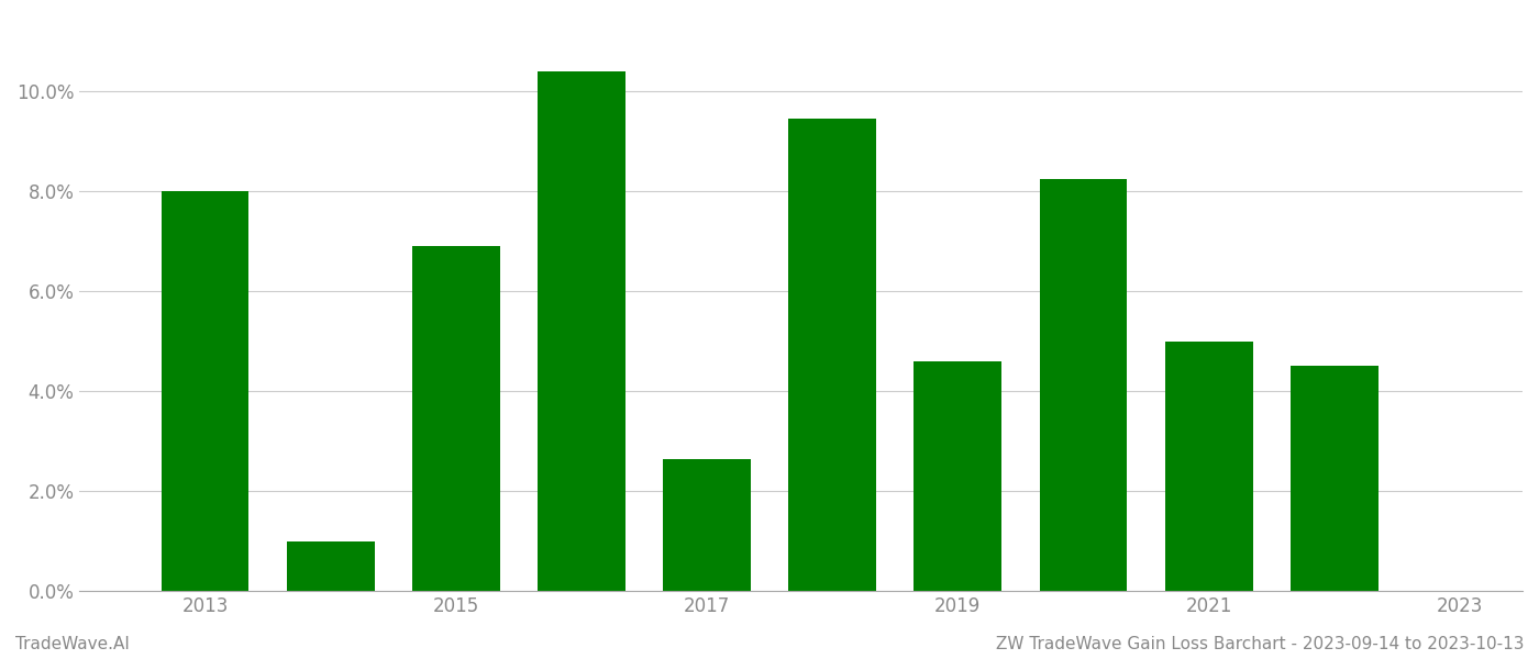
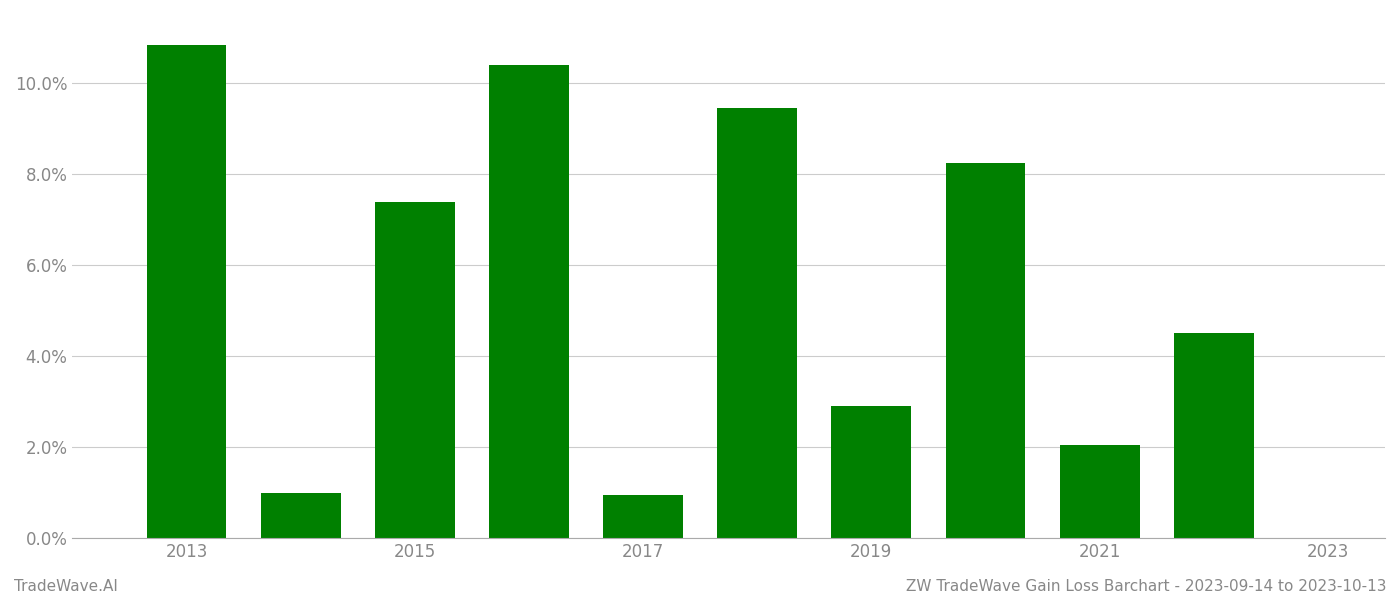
2013: 8.00% -> 10.85%
2015: 6.90% -> 7.40%
2017: 2.65% -> 0.95%
2019: 4.60% -> 2.90%
2021: 5.00% -> 2.05%
